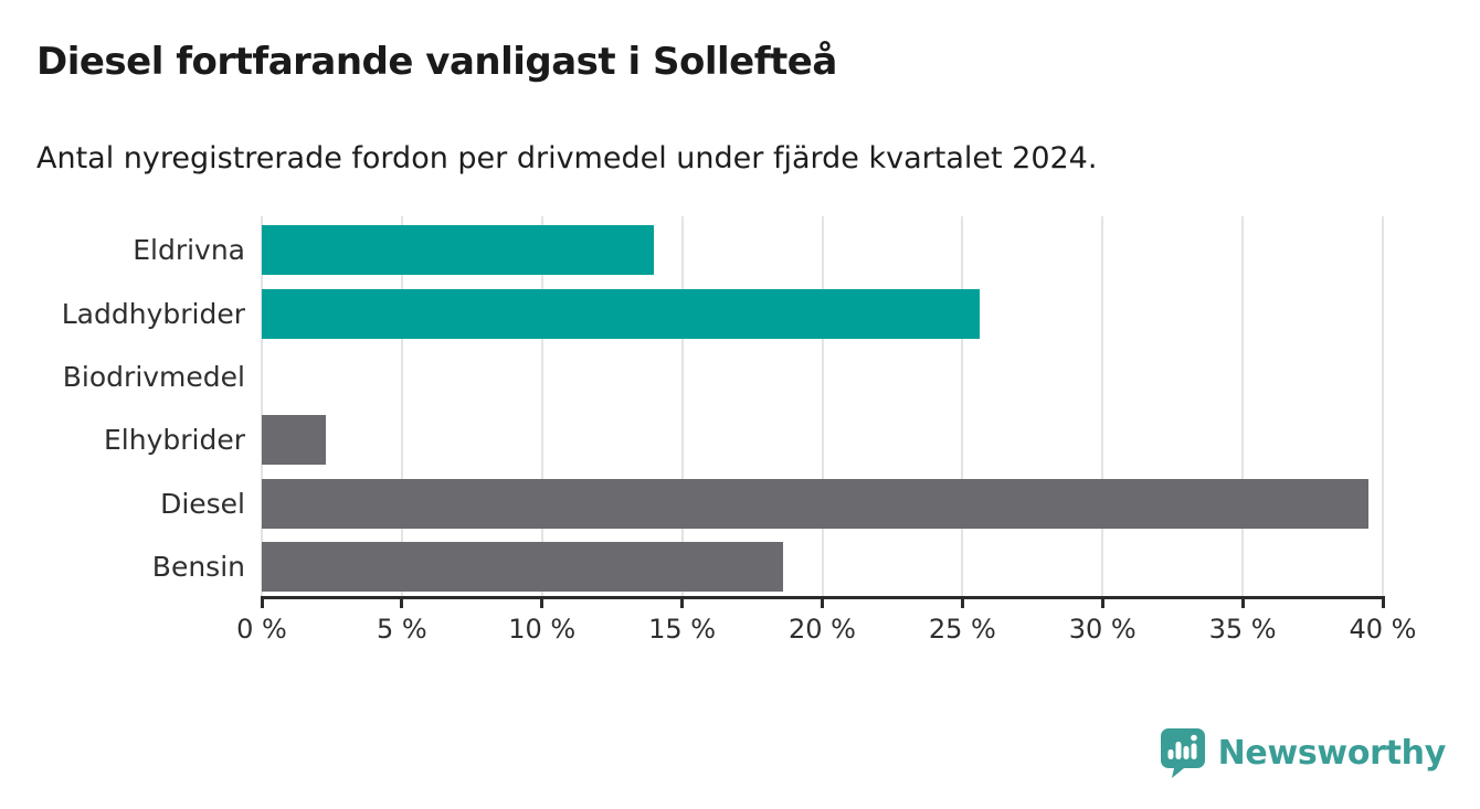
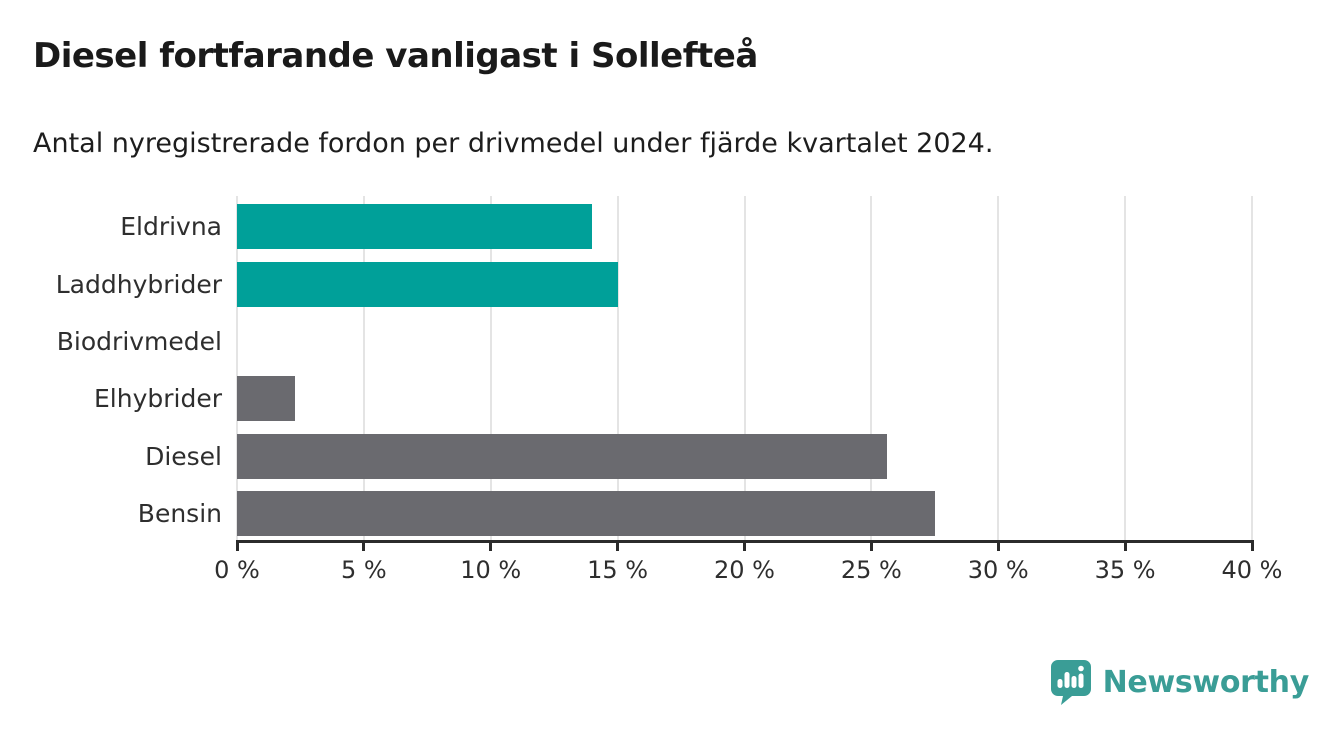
Laddhybrider: 25.6% -> 15.0%
Diesel: 39.5% -> 25.6%
Bensin: 18.6% -> 27.5%
